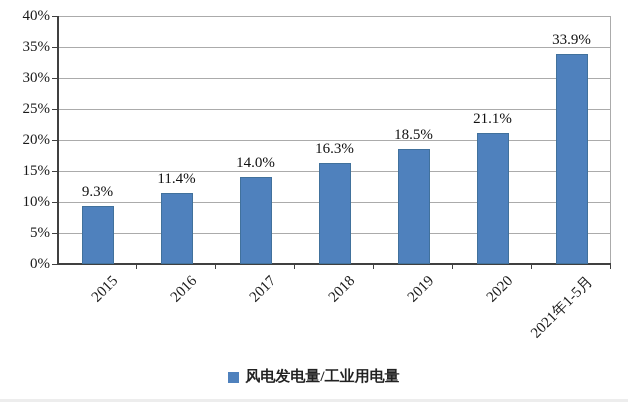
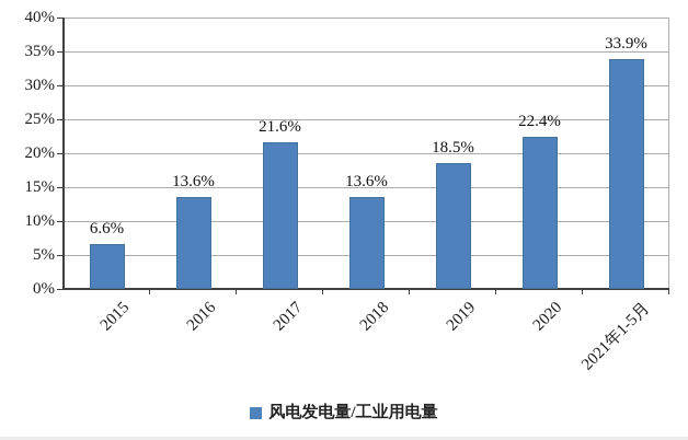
2015: 9.3% -> 6.6%
2016: 11.4% -> 13.6%
2017: 14.0% -> 21.6%
2018: 16.3% -> 13.6%
2020: 21.1% -> 22.4%
